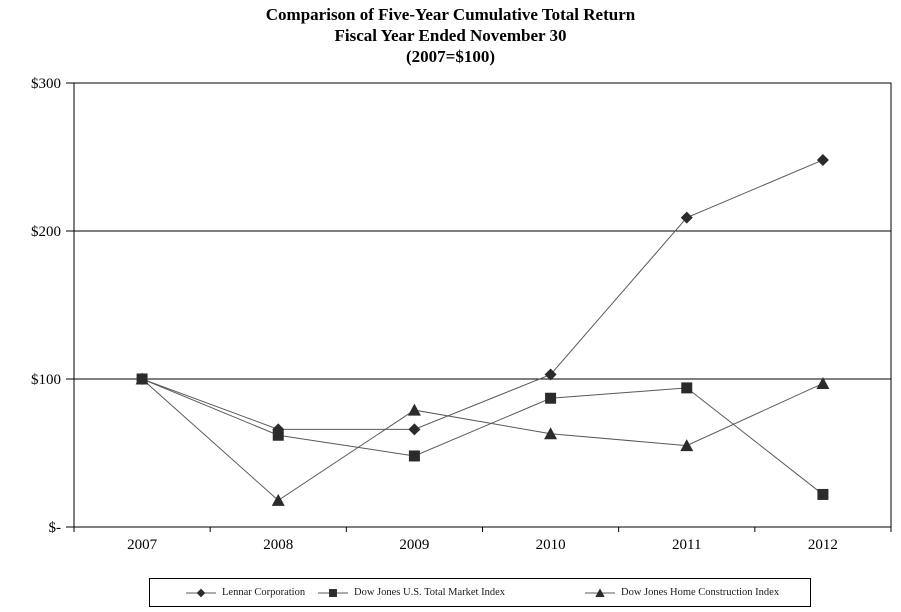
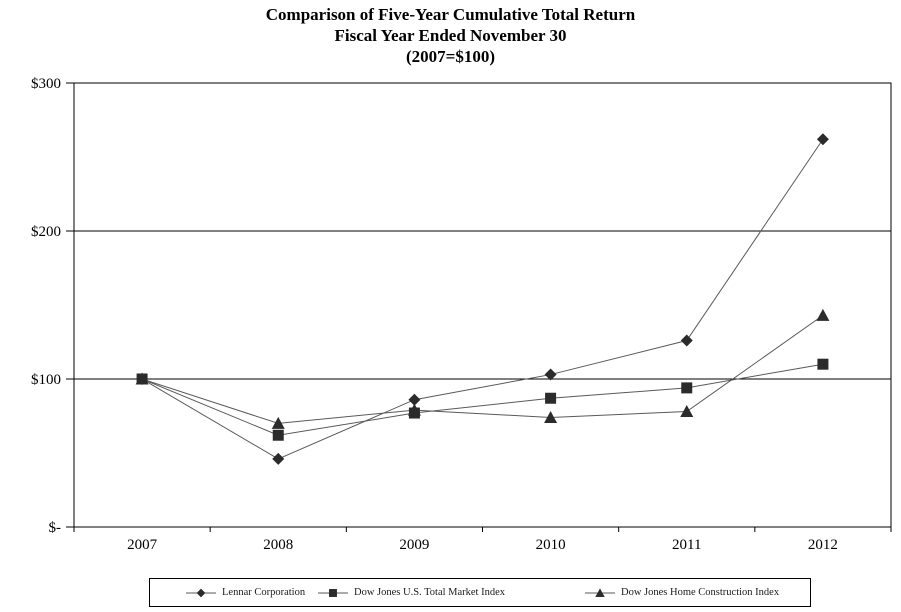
Lennar Corporation/2008: $66 -> $46
Dow Jones Home Construction Index/2008: $18 -> $70
Lennar Corporation/2009: $66 -> $86
Dow Jones U.S. Total Market Index/2009: $48 -> $77
Dow Jones Home Construction Index/2010: $63 -> $74
Lennar Corporation/2011: $209 -> $126
Dow Jones Home Construction Index/2011: $55 -> $78
Lennar Corporation/2012: $248 -> $262
Dow Jones U.S. Total Market Index/2012: $22 -> $110
Dow Jones Home Construction Index/2012: $97 -> $143
